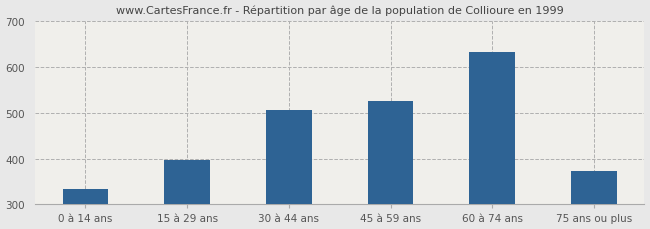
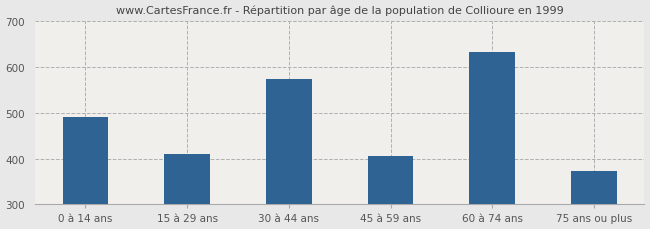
0 à 14 ans: 333 -> 490
15 à 29 ans: 397 -> 410
30 à 44 ans: 507 -> 575
45 à 59 ans: 527 -> 405
